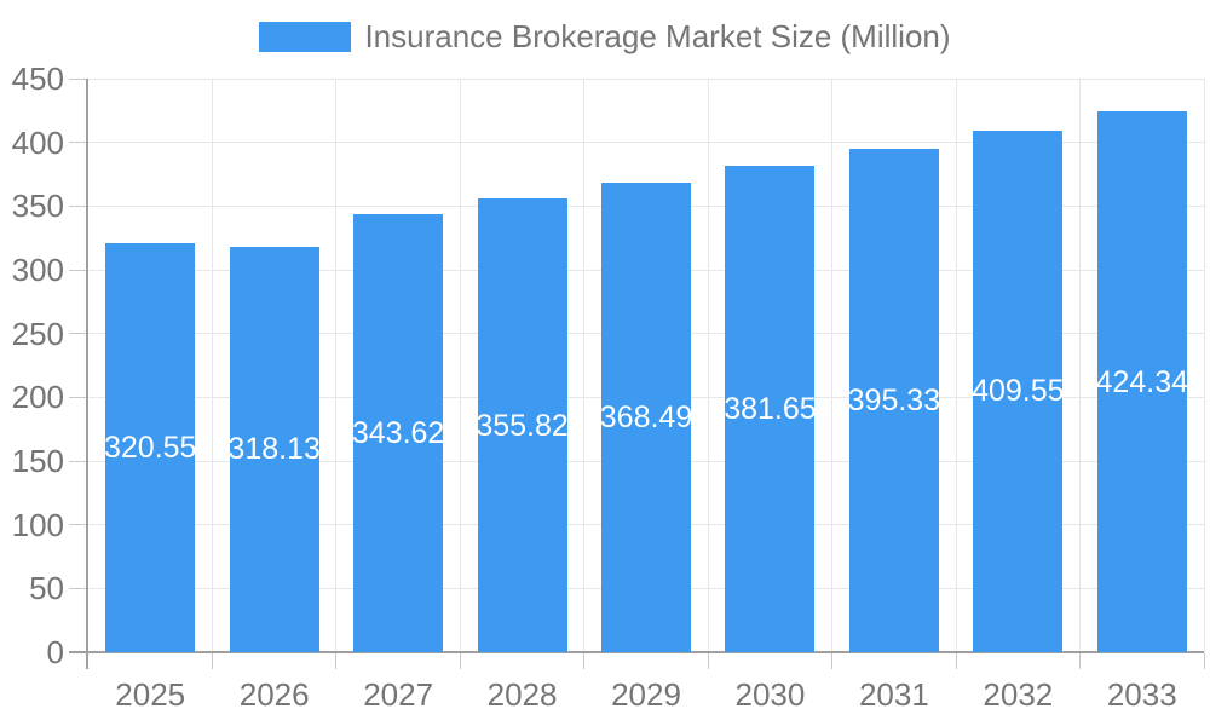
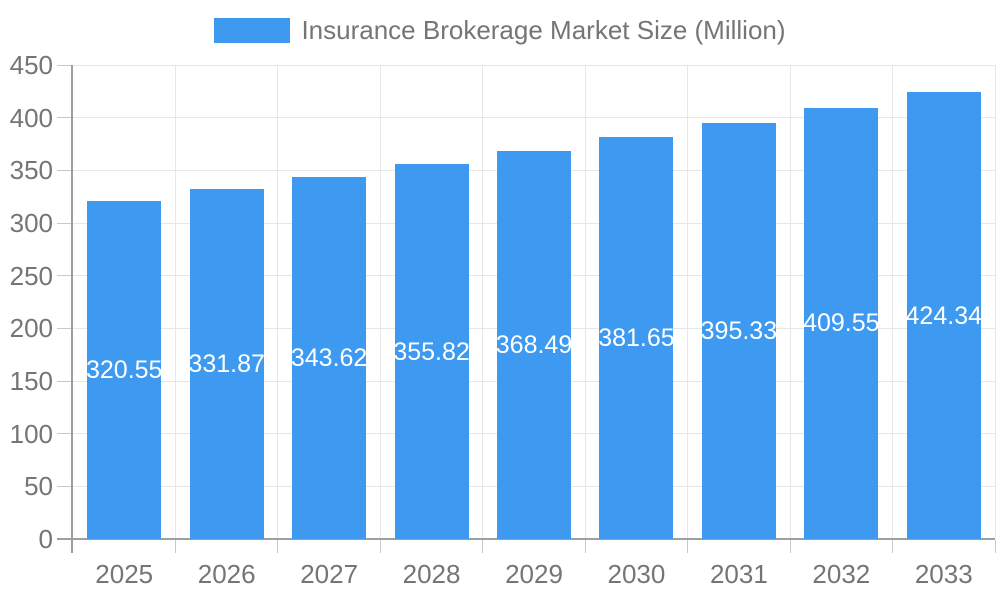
2026: 318.13 -> 331.87
